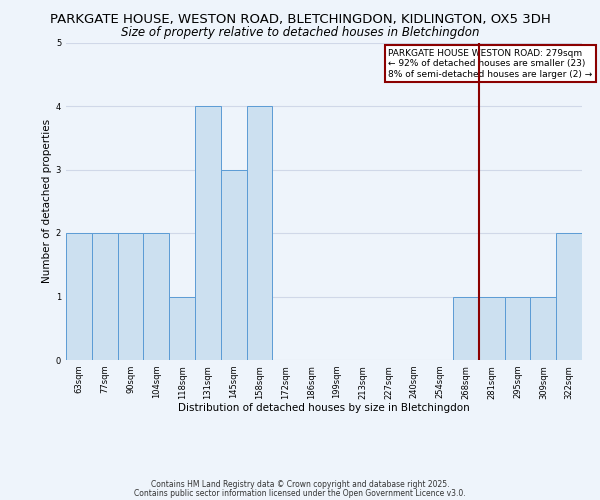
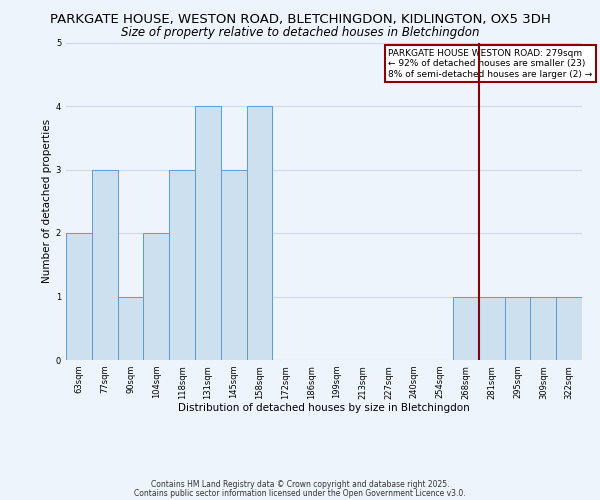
77sqm: 2 -> 3
90sqm: 2 -> 1
118sqm: 1 -> 3
322sqm: 2 -> 1
